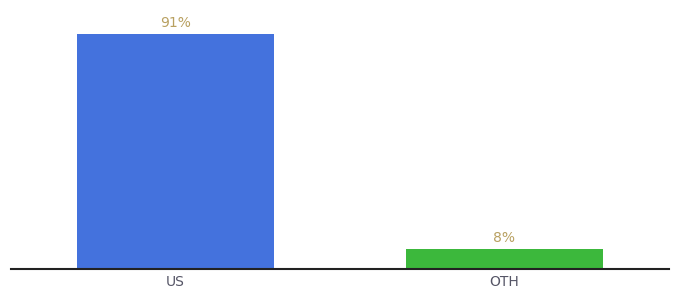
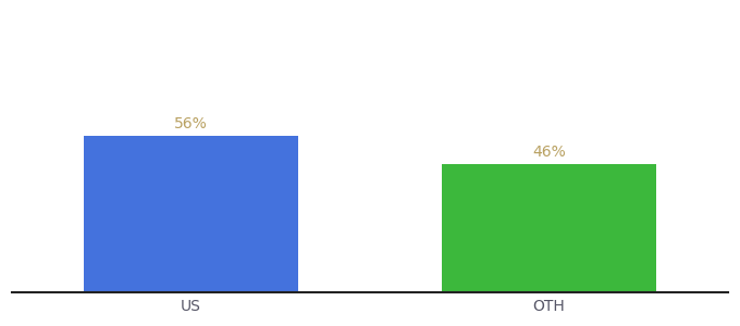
US: 91% -> 56%
OTH: 8% -> 46%
